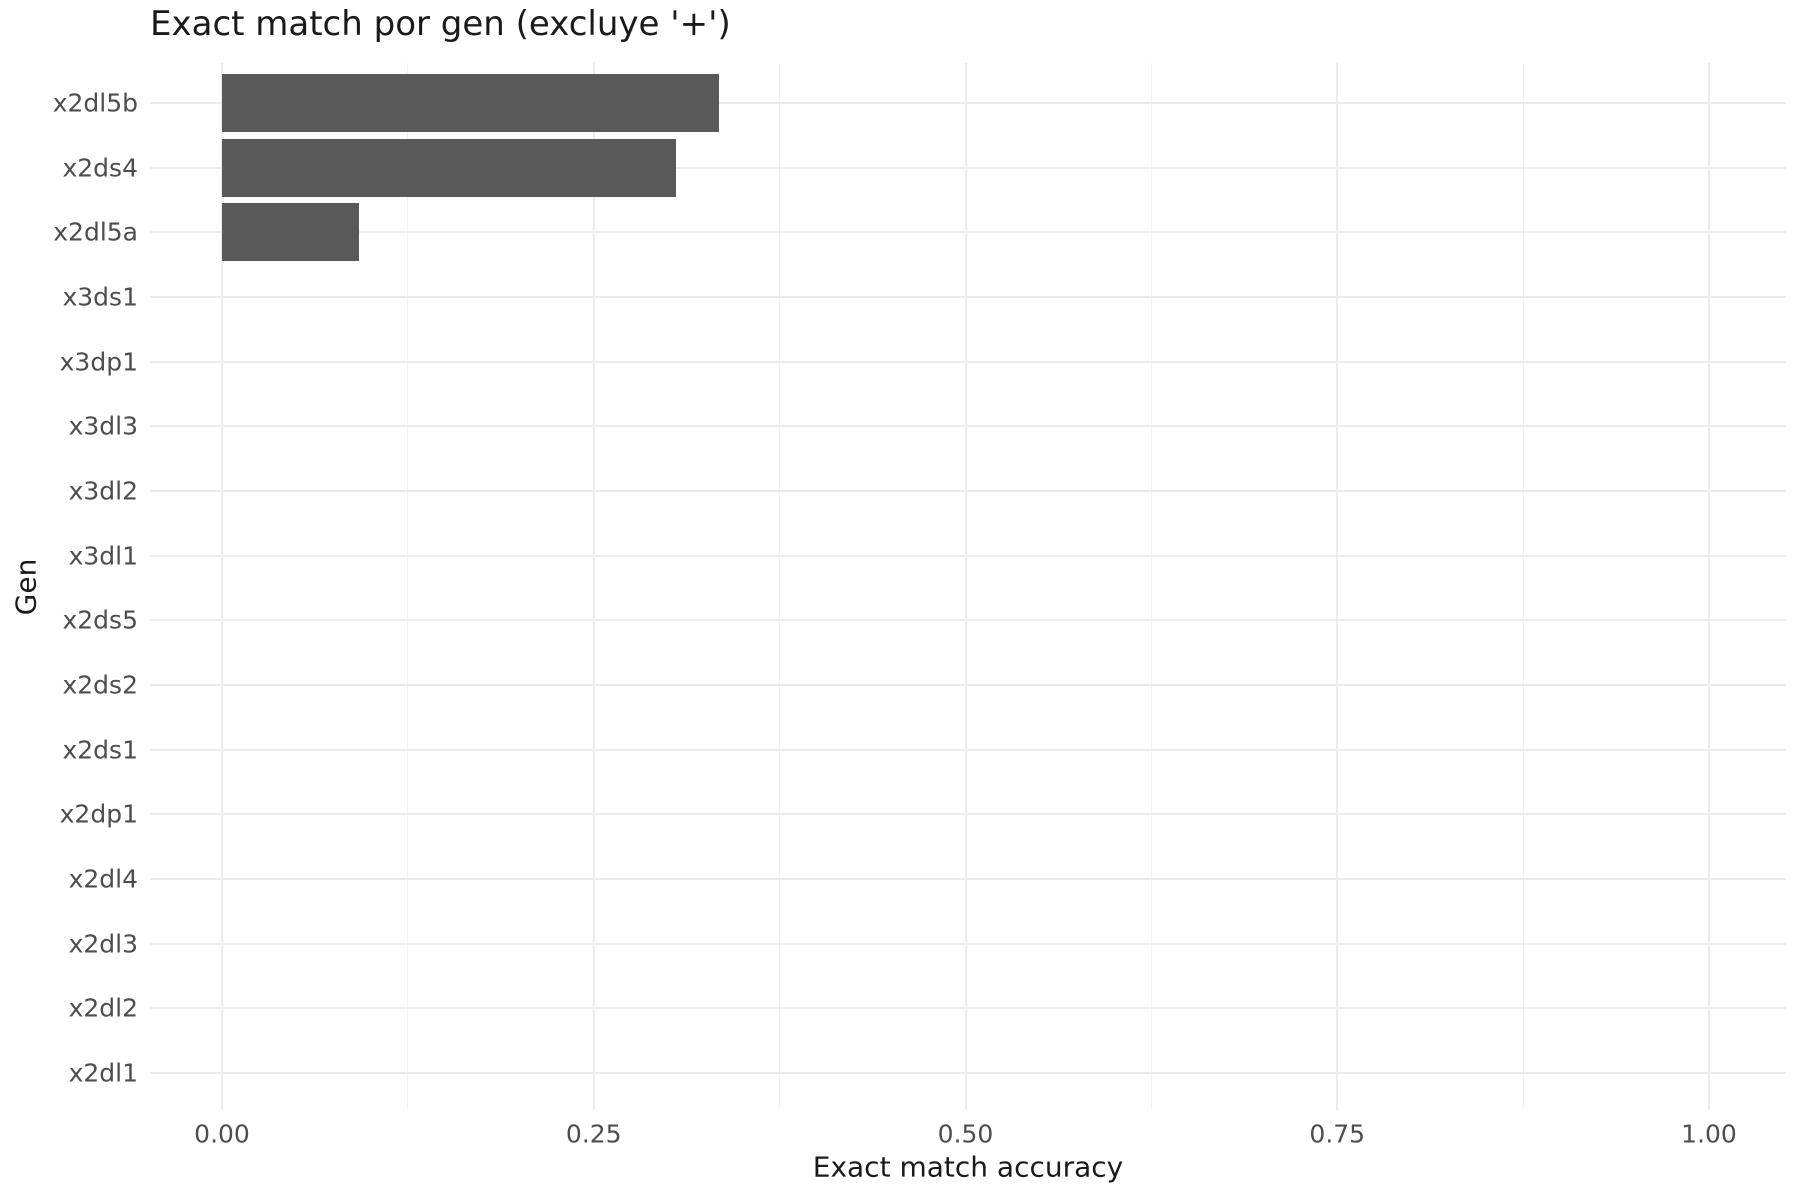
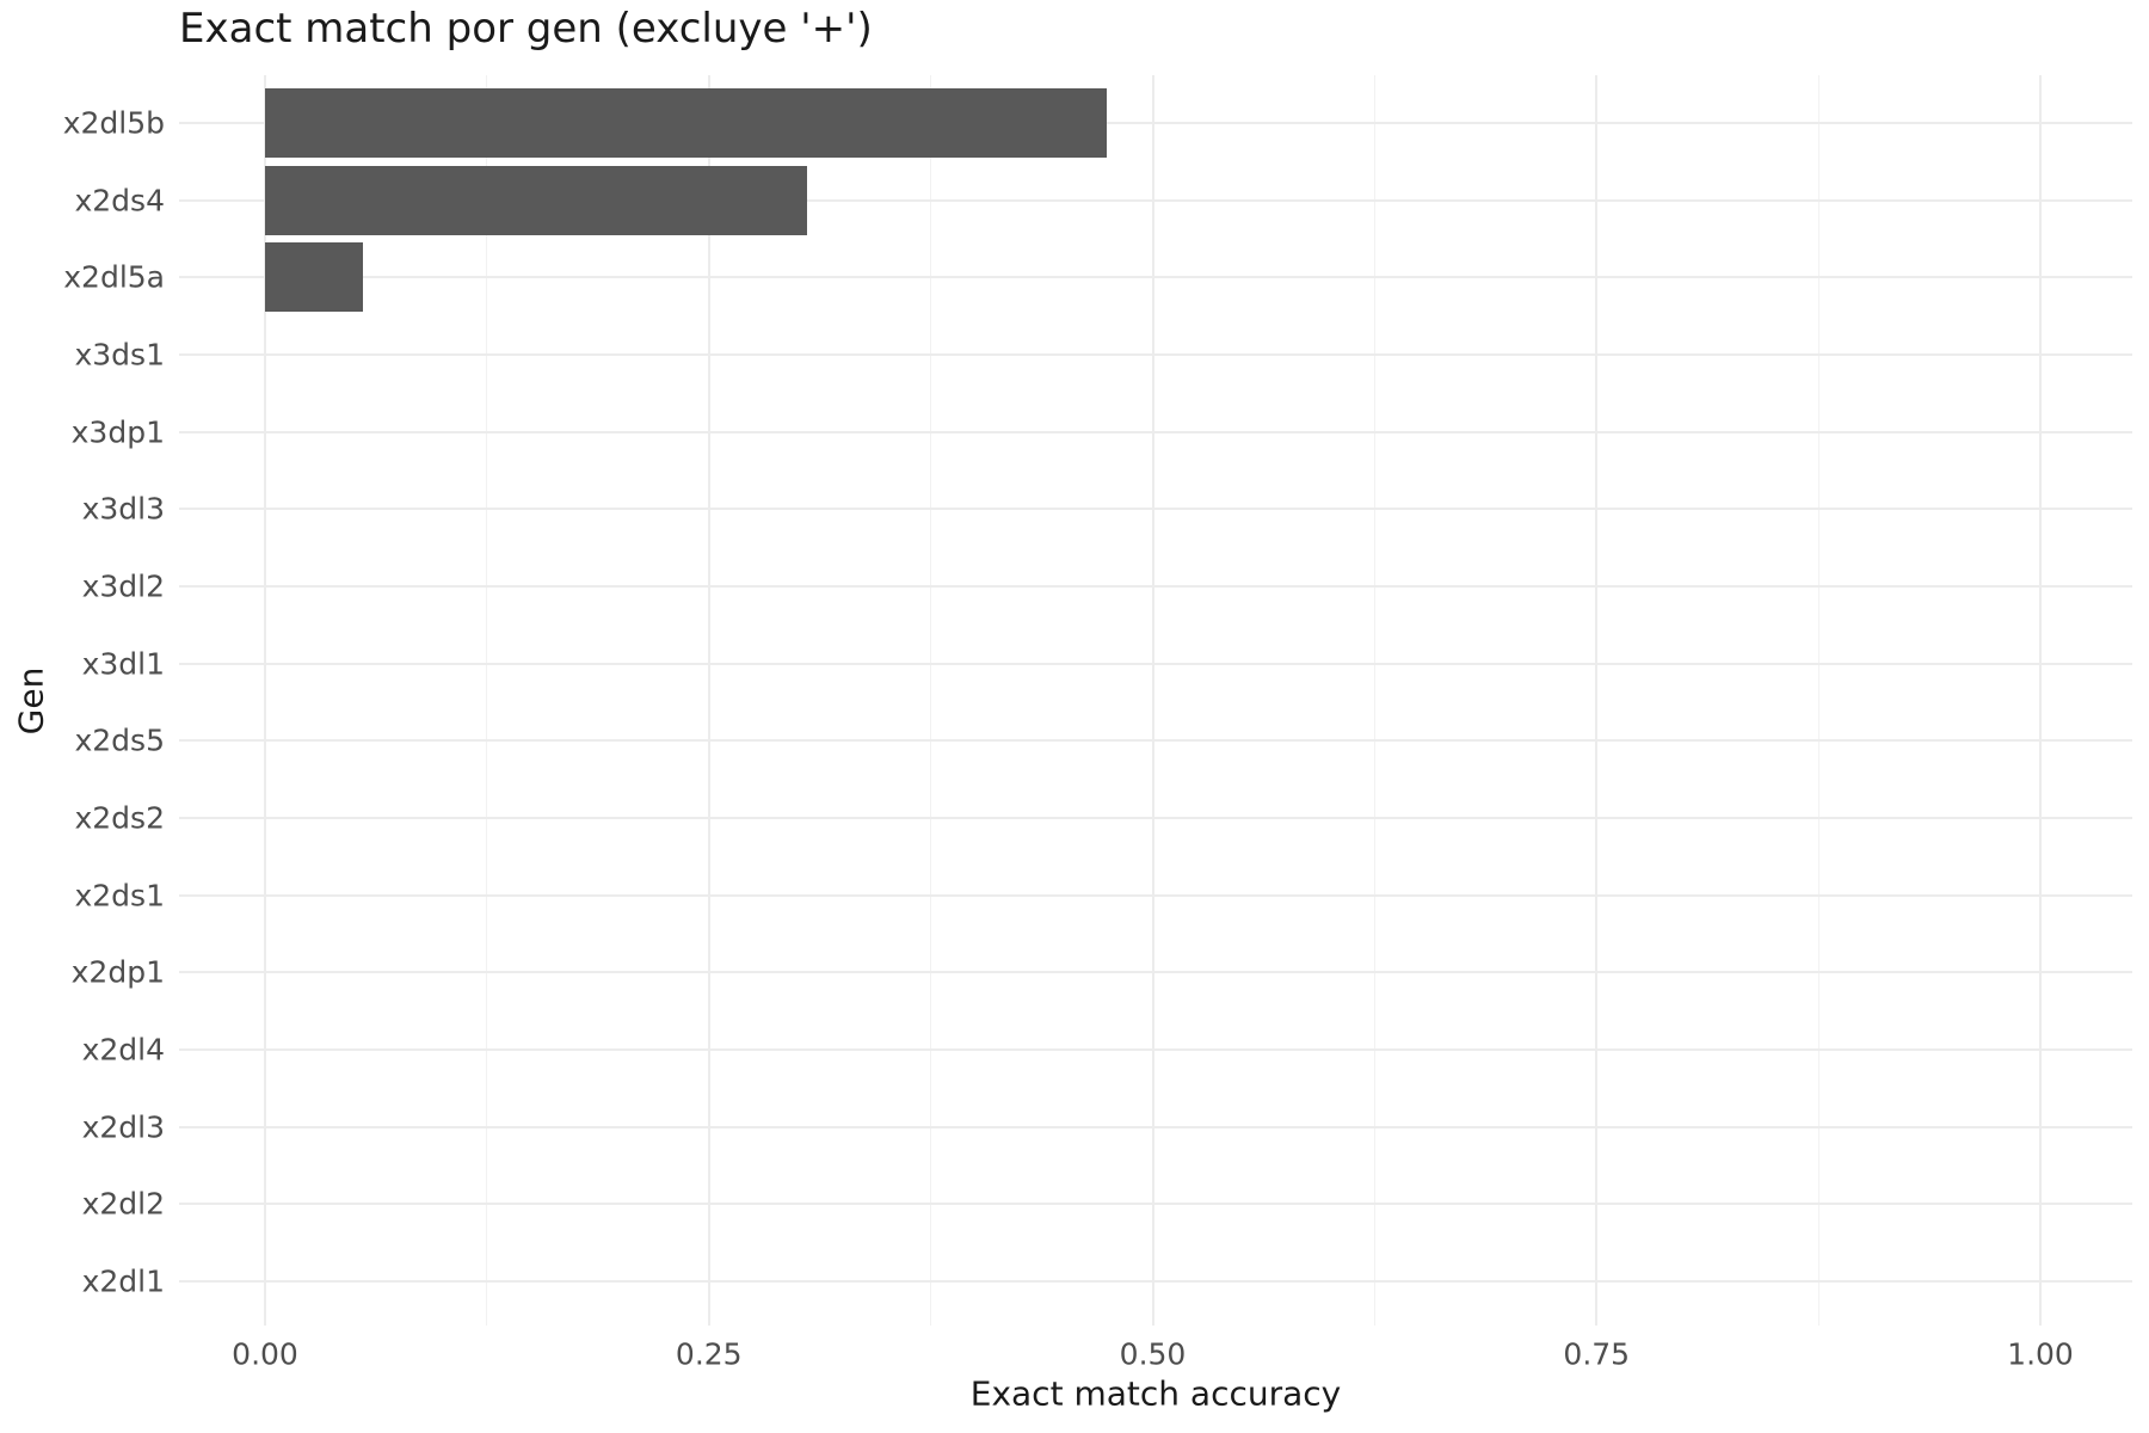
x2dl5b: 0.334 -> 0.474
x2dl5a: 0.092 -> 0.055
